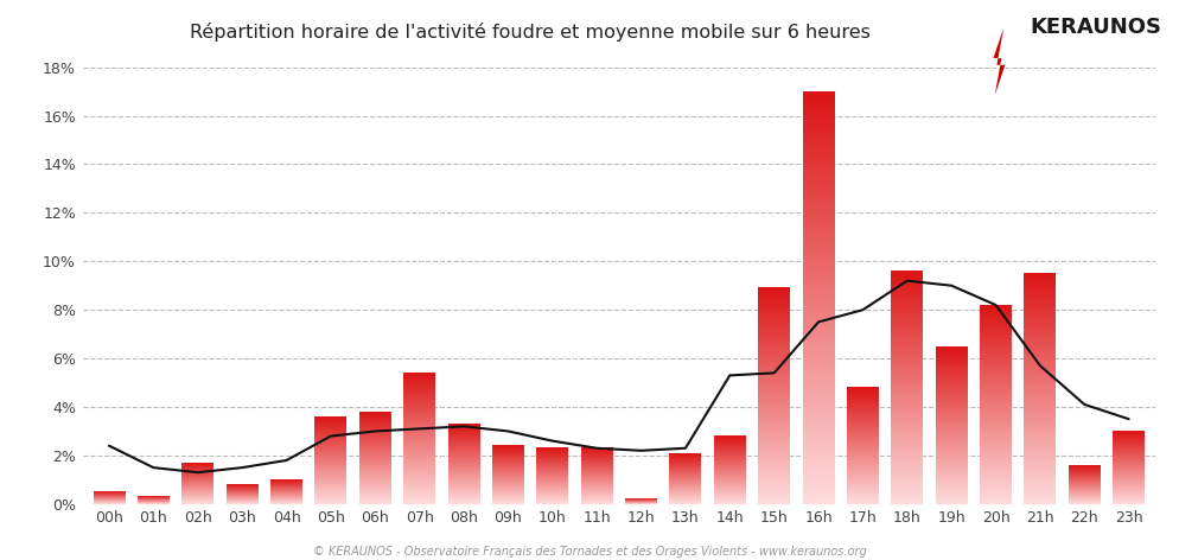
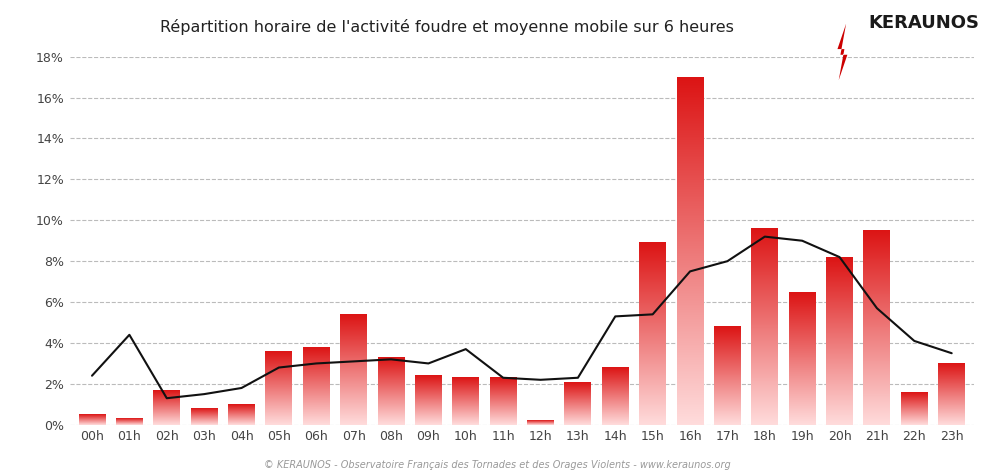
01h: 1.5% -> 4.4%
10h: 2.6% -> 3.7%
